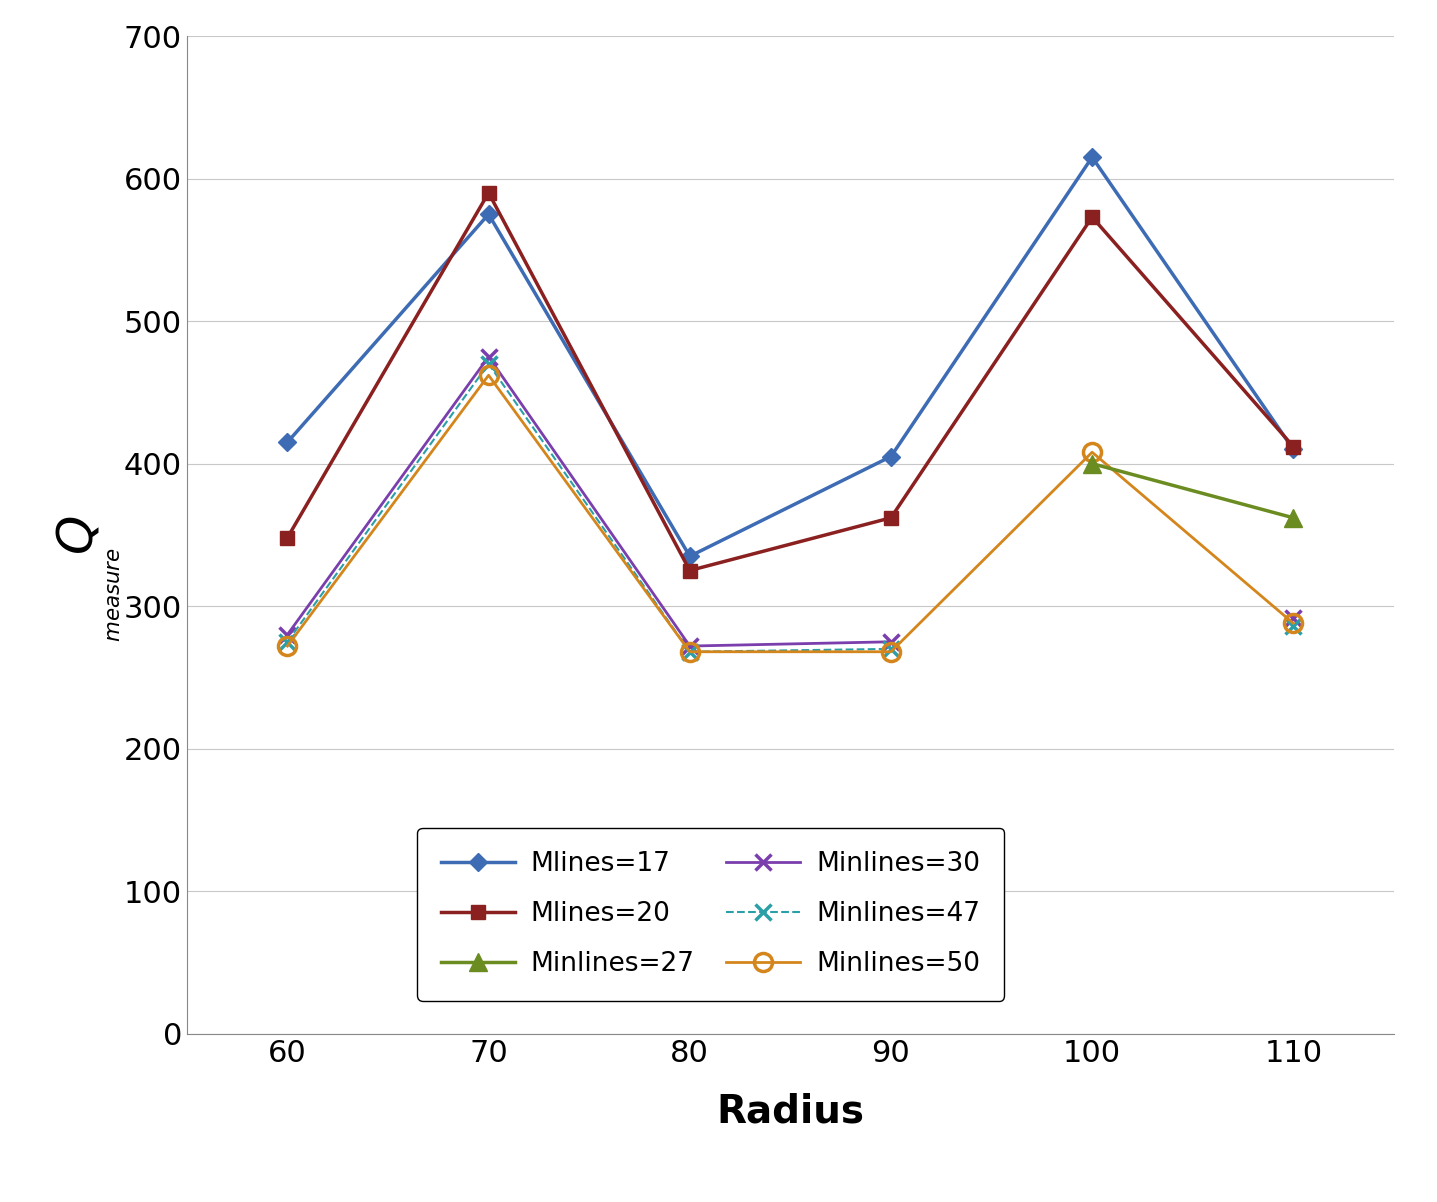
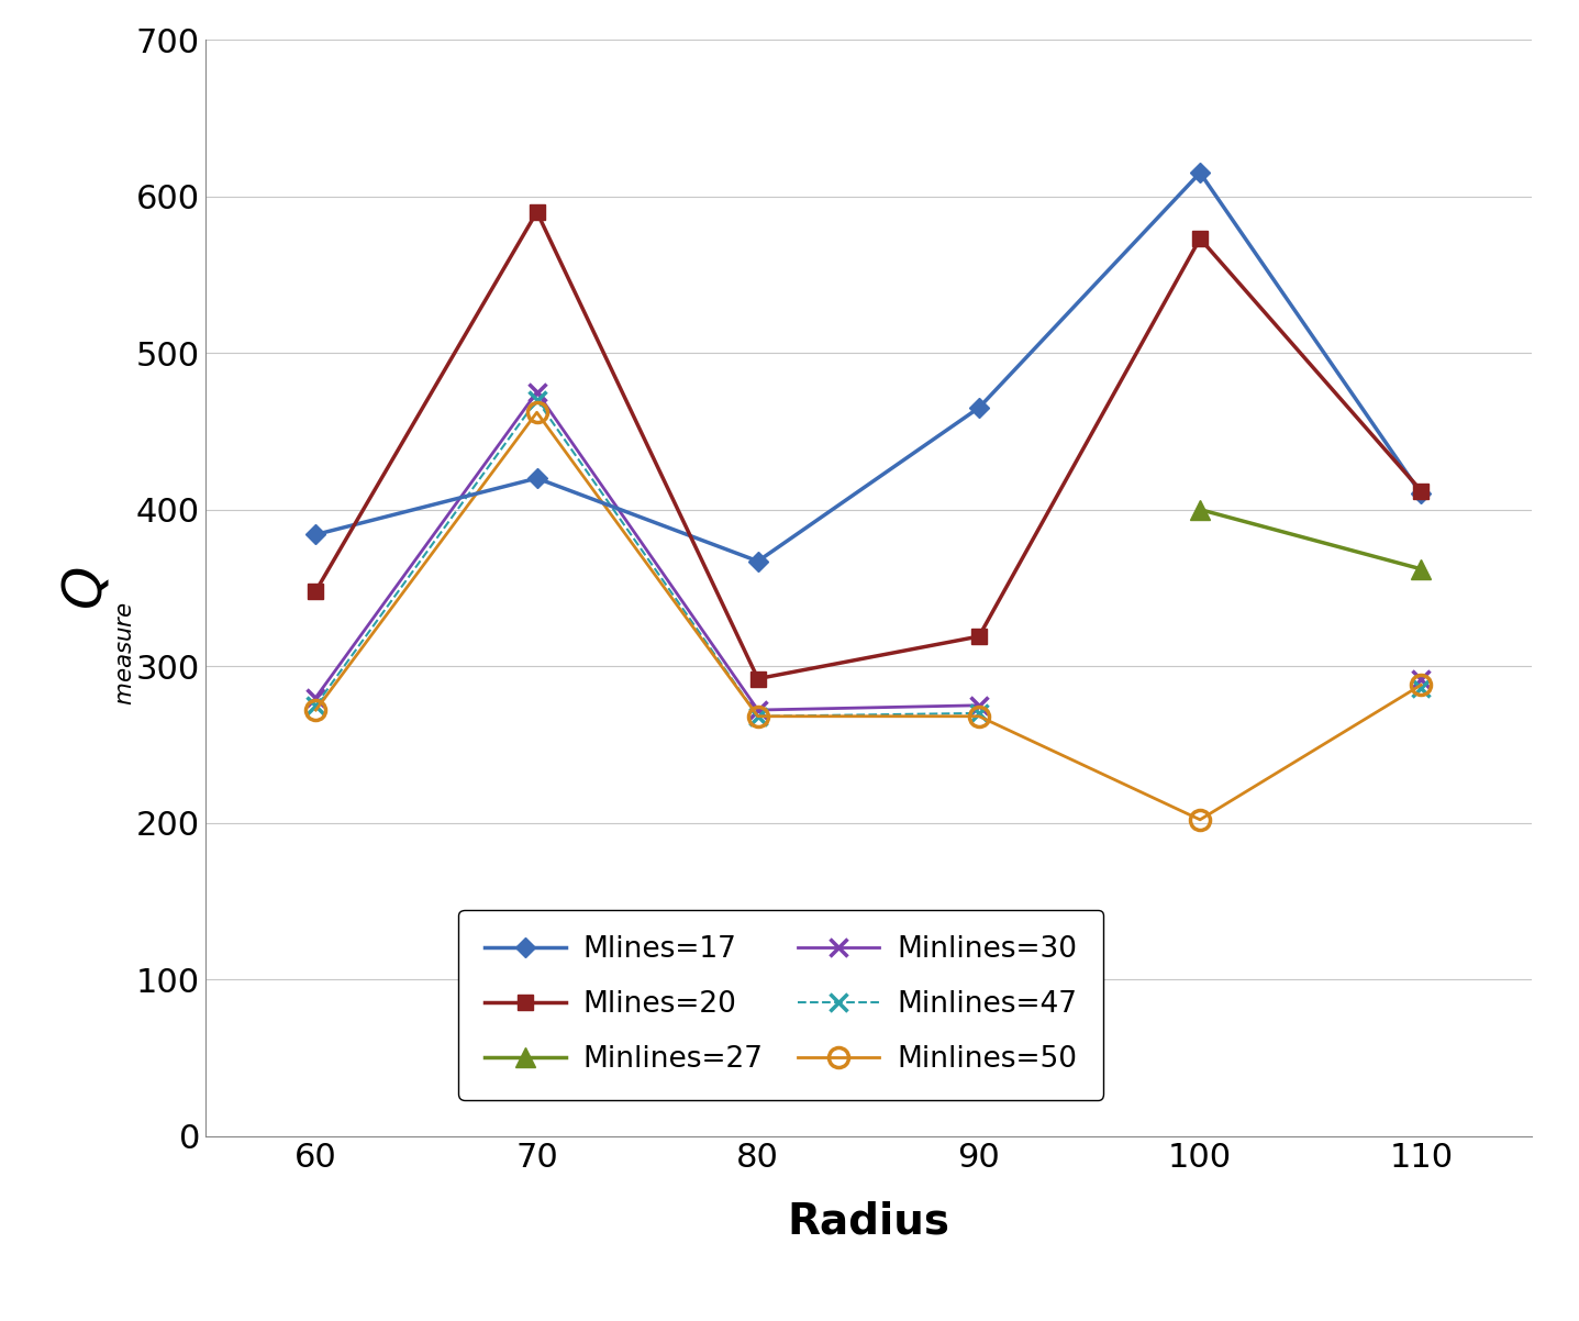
Mlines=17/60: 415 -> 384
Mlines=17/70: 575 -> 420
Mlines=17/80: 335 -> 367
Mlines=20/80: 325 -> 292
Mlines=17/90: 405 -> 465
Mlines=20/90: 362 -> 319
Minlines=50/100: 408 -> 202
